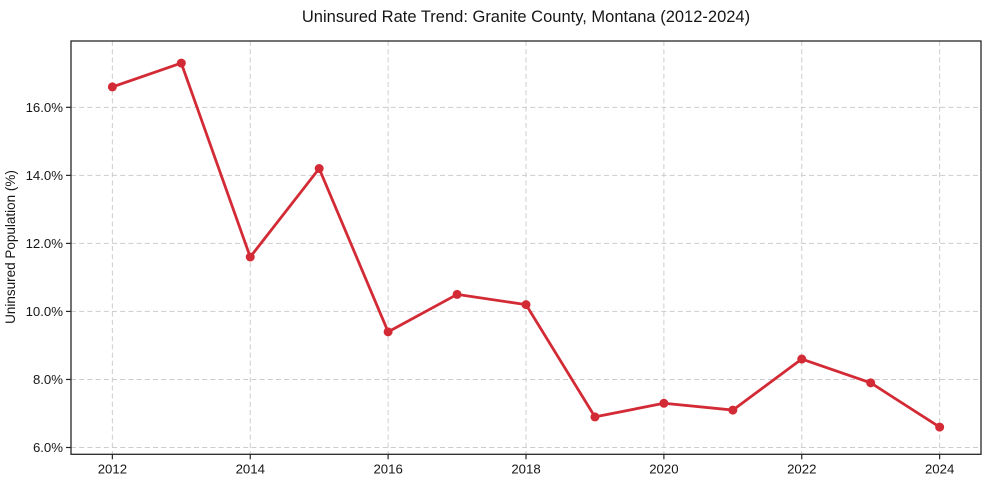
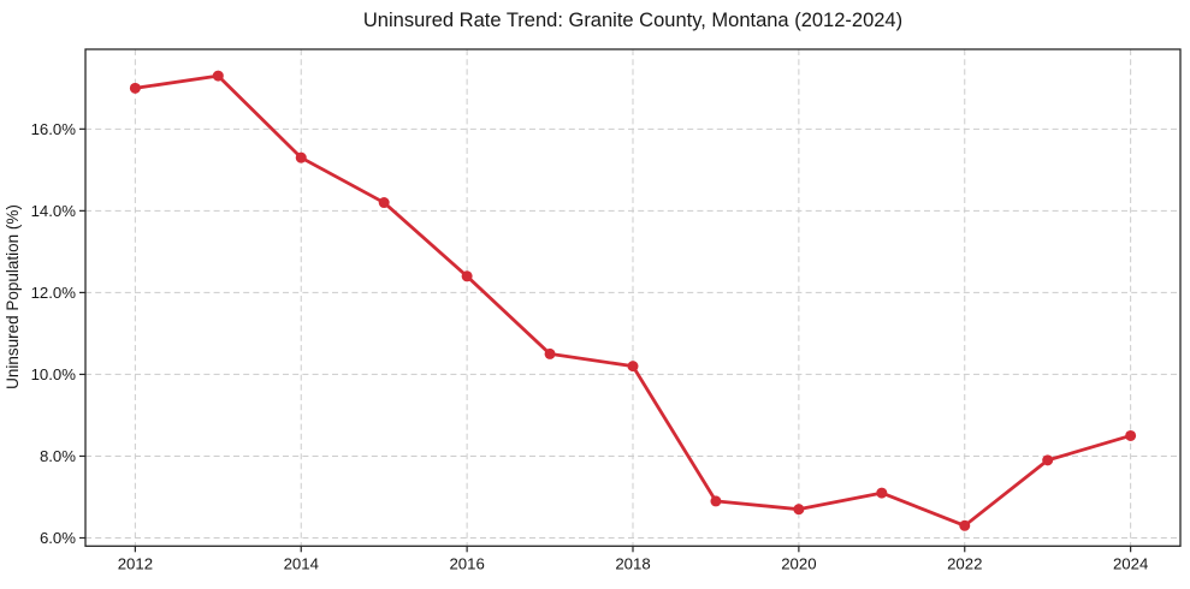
2012: 16.6% -> 17.0%
2014: 11.6% -> 15.3%
2016: 9.4% -> 12.4%
2020: 7.3% -> 6.7%
2022: 8.6% -> 6.3%
2024: 6.6% -> 8.5%
